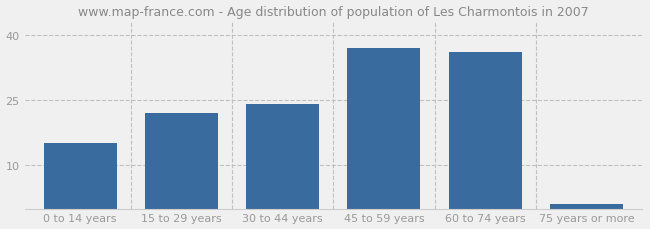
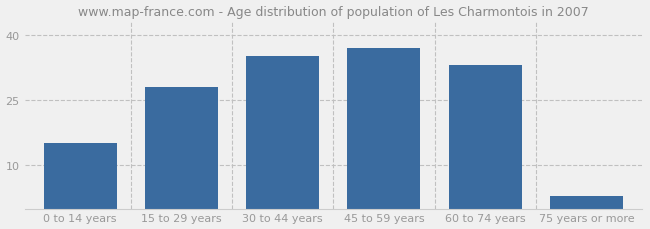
15 to 29 years: 22 -> 28
30 to 44 years: 24 -> 35
60 to 74 years: 36 -> 33
75 years or more: 1 -> 3
